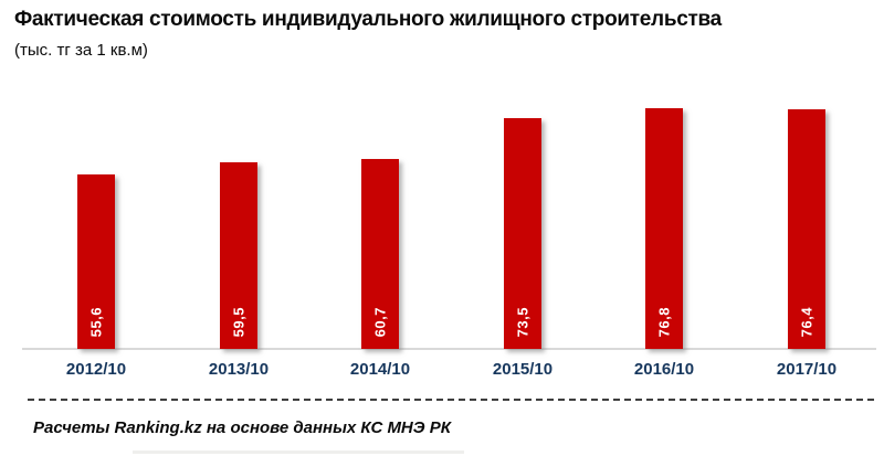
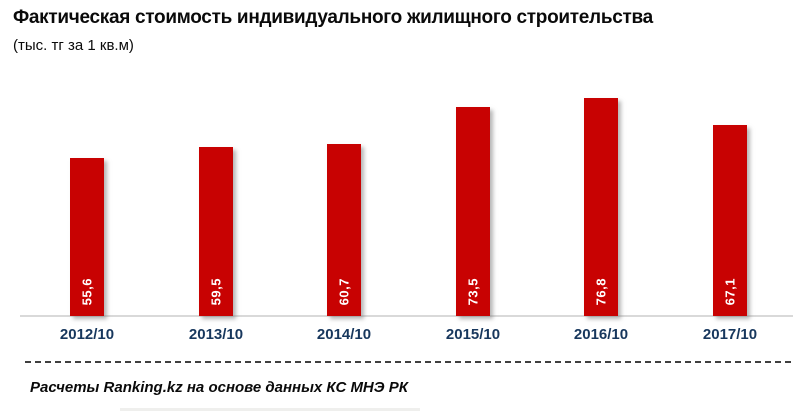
2017/10: 76,4 -> 67,1
